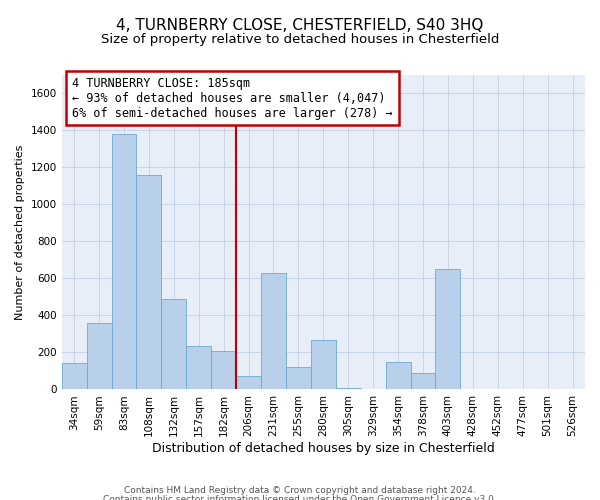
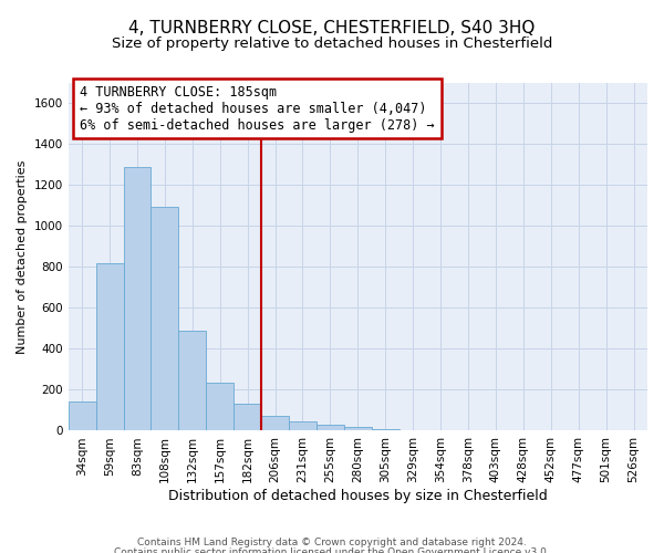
59sqm: 360 -> 820
83sqm: 1380 -> 1290
108sqm: 1160 -> 1100
182sqm: 210 -> 130
231sqm: 630 -> 50
255sqm: 120 -> 30
280sqm: 270 -> 20
354sqm: 150 -> 0
378sqm: 90 -> 0
403sqm: 650 -> 0
